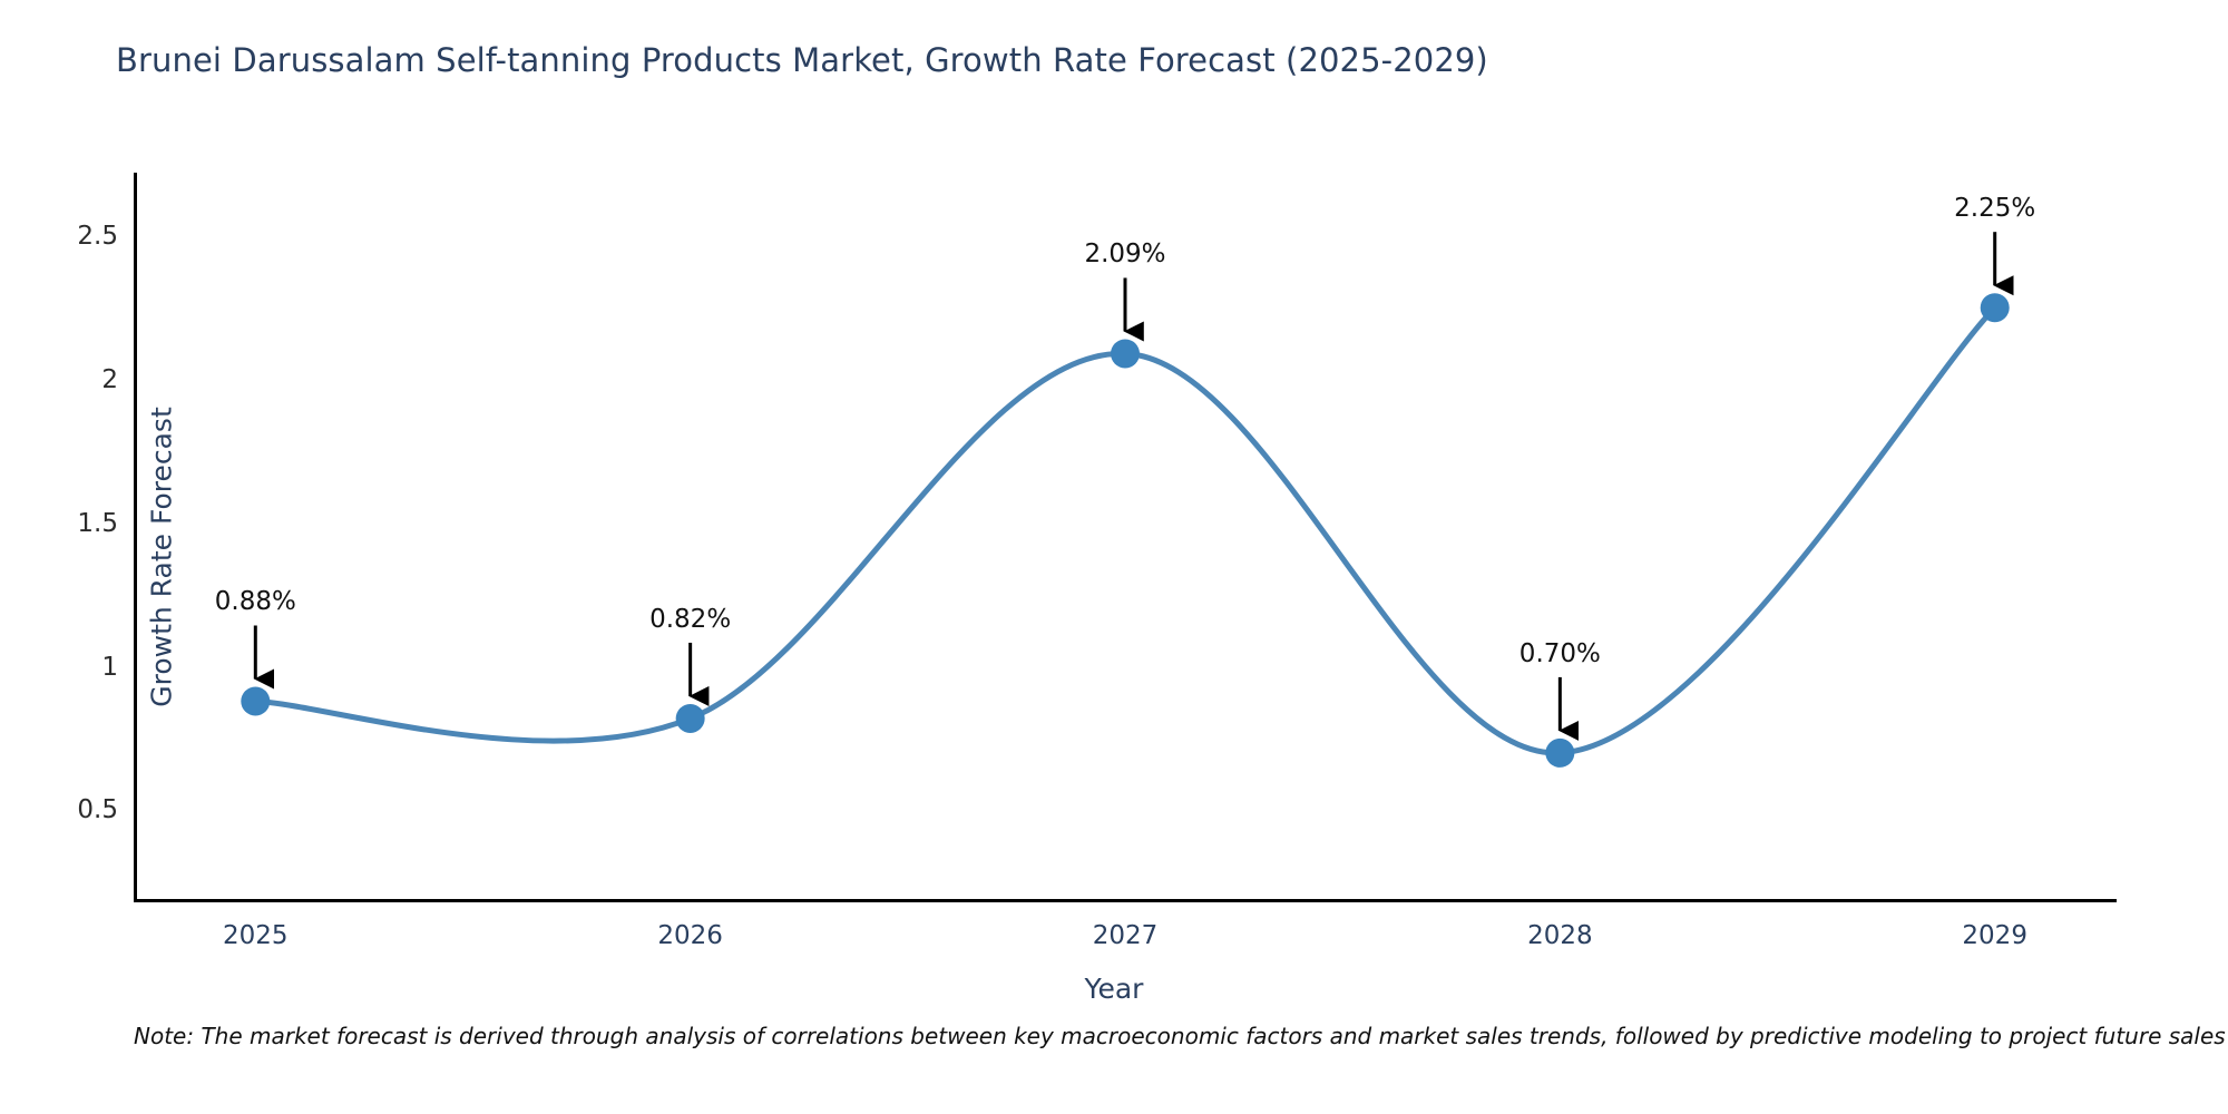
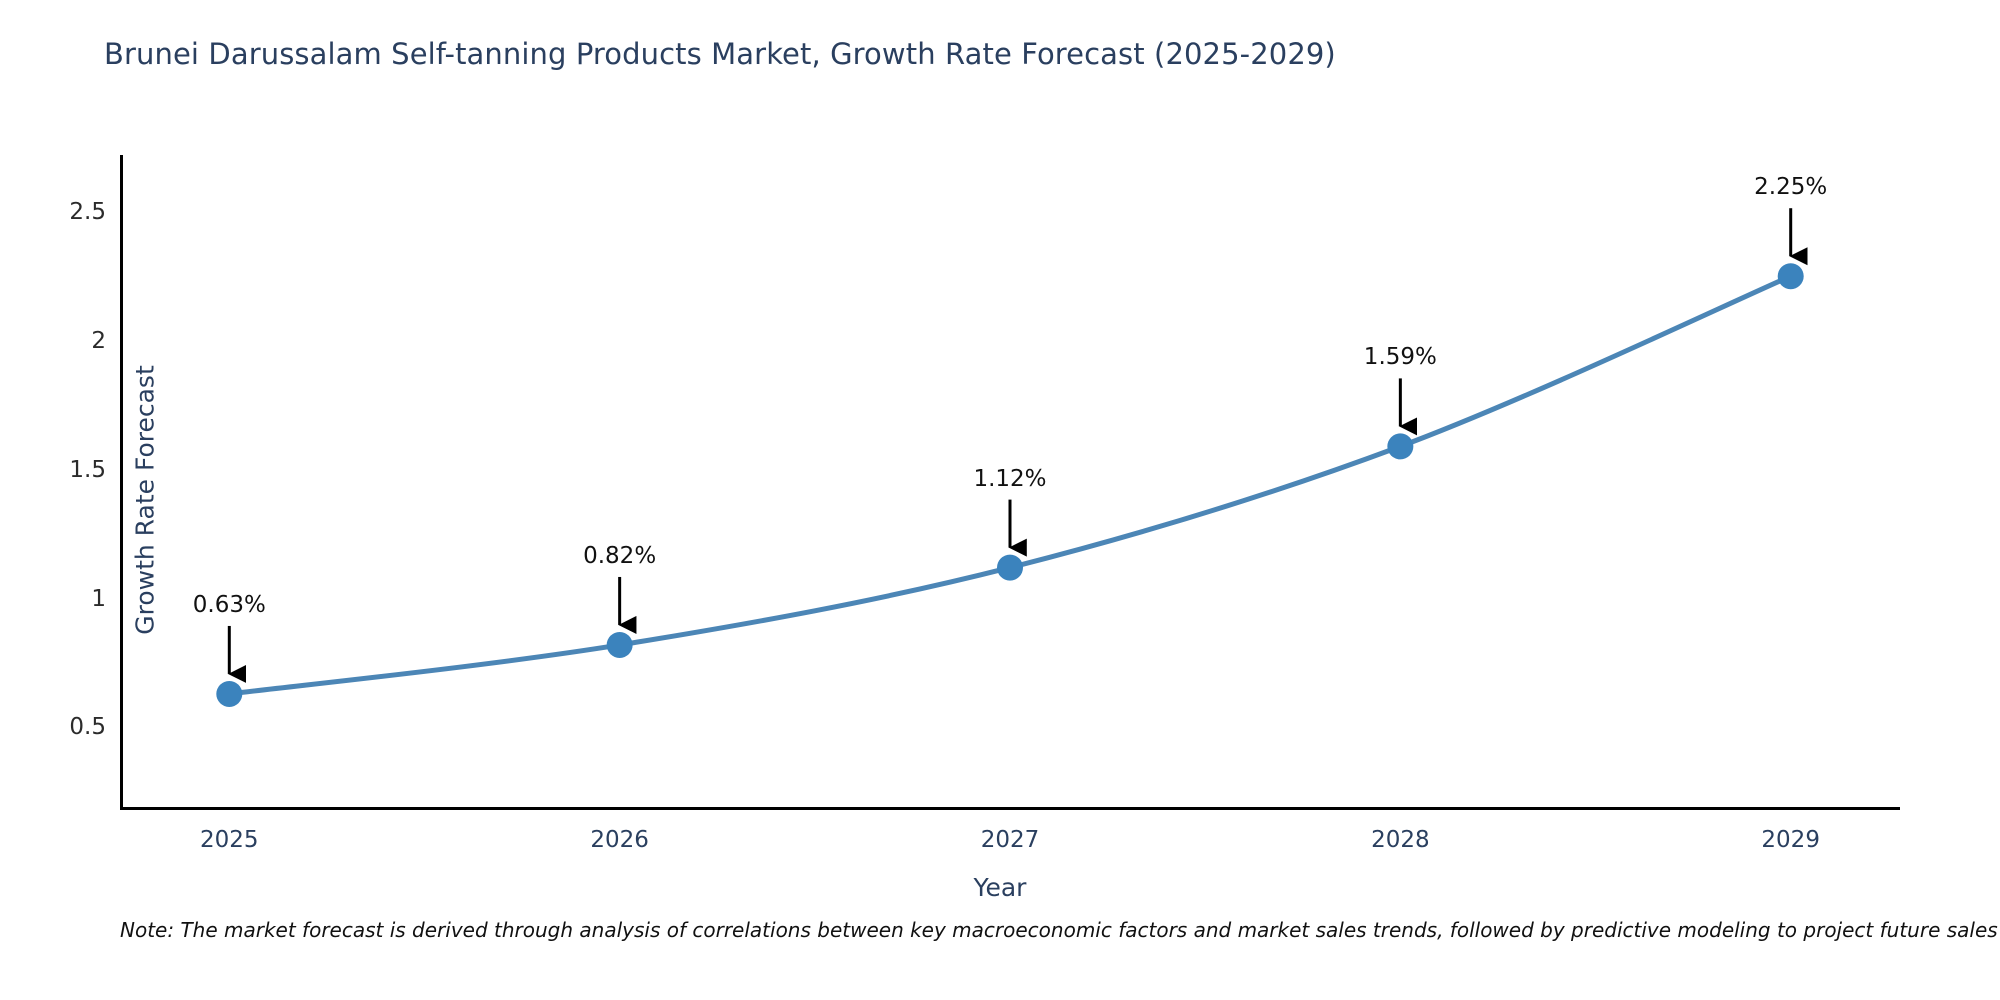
2025: 0.88% -> 0.63%
2027: 2.09% -> 1.12%
2028: 0.70% -> 1.59%
